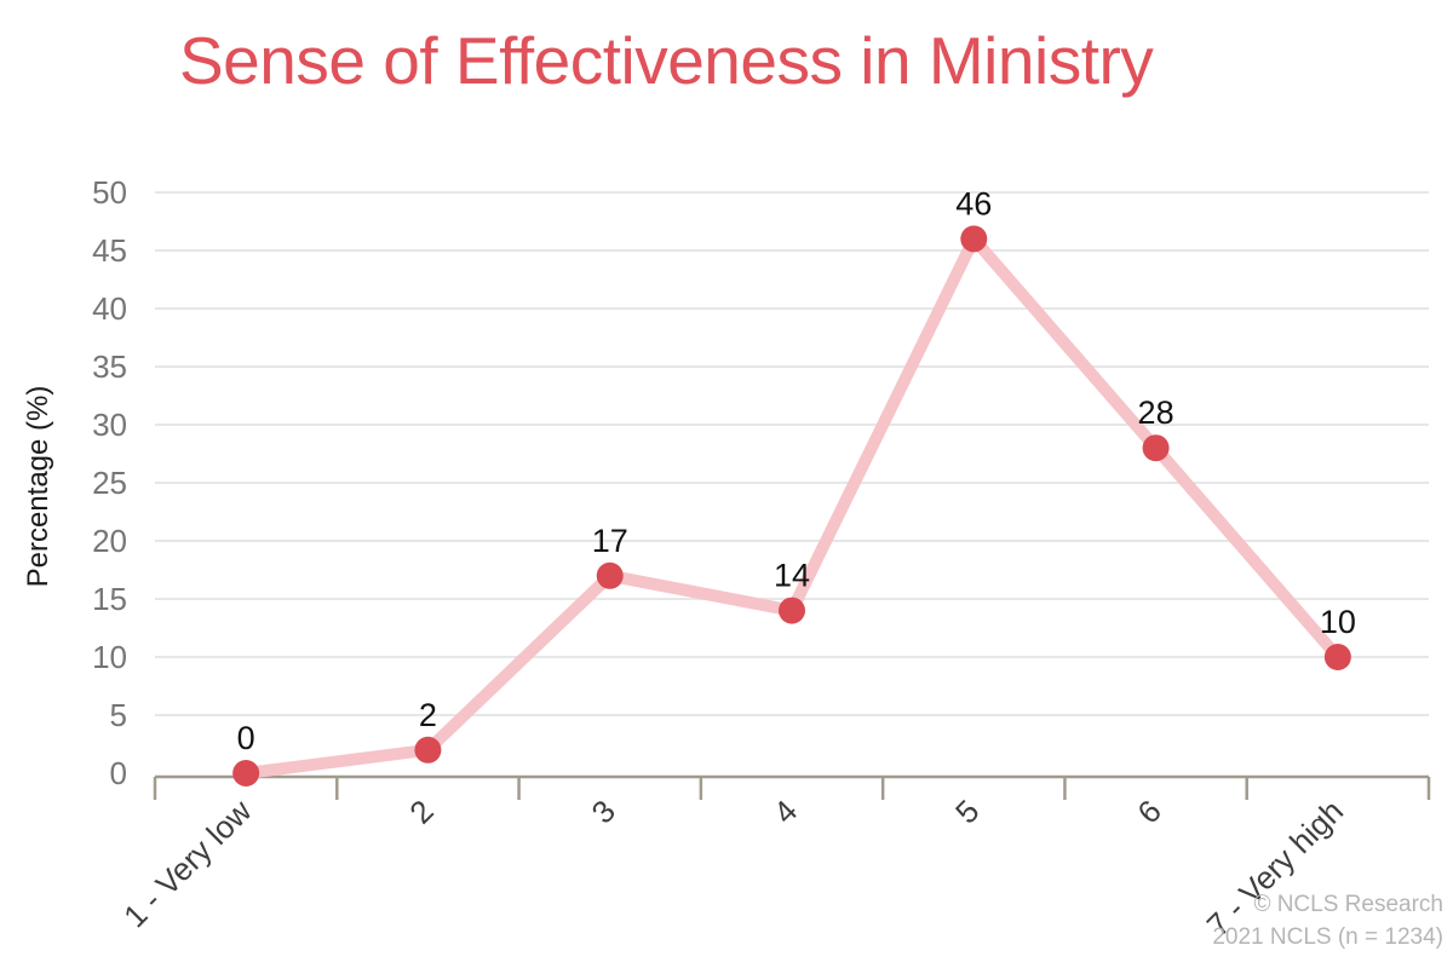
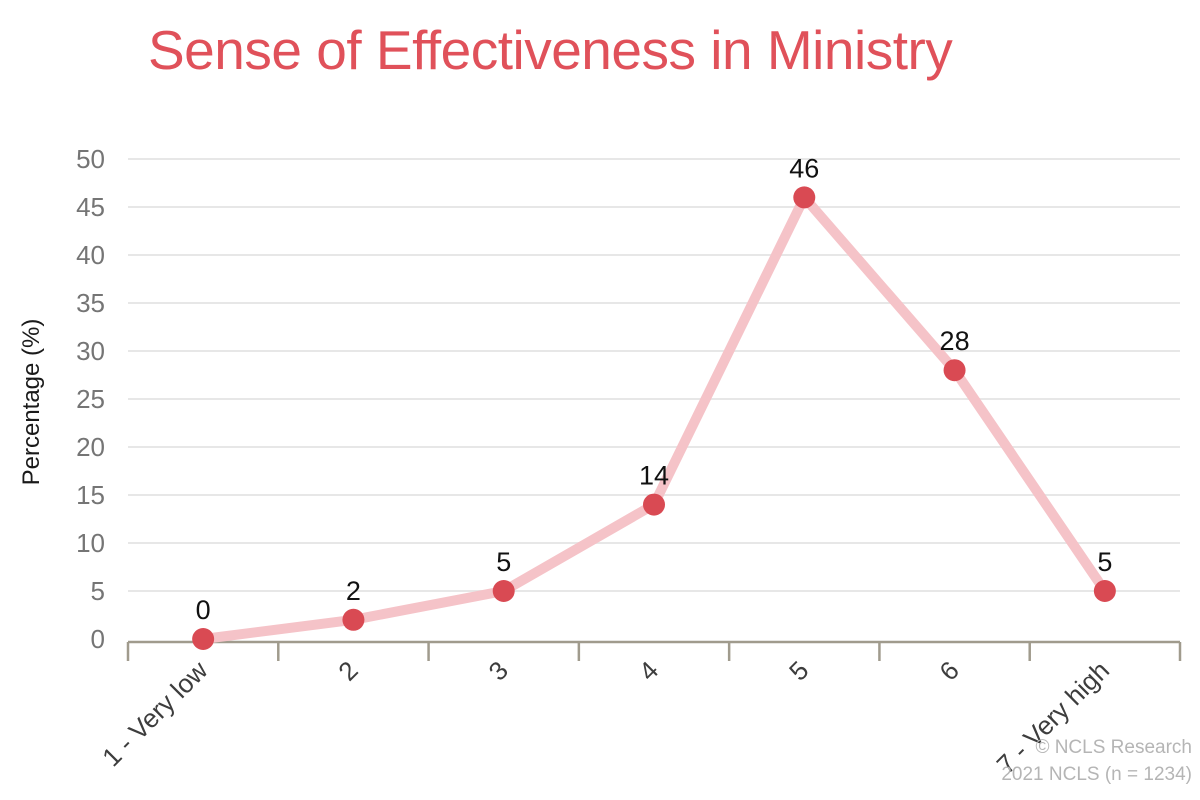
3: 17 -> 5
7 - Very high: 10 -> 5
